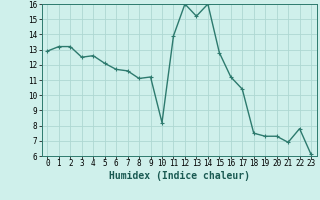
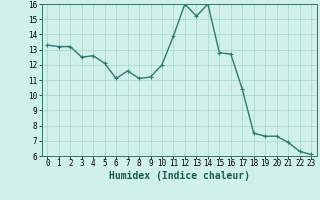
0: 12.9 -> 13.3
6: 11.7 -> 11.1
10: 8.2 -> 12.0
16: 11.2 -> 12.7
22: 7.8 -> 6.3
